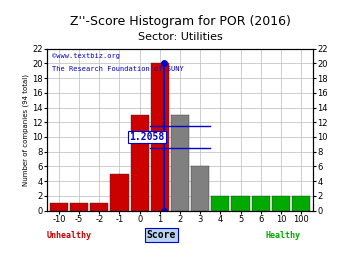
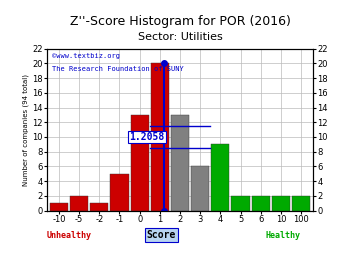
-5: 1 -> 2
4: 2 -> 9
